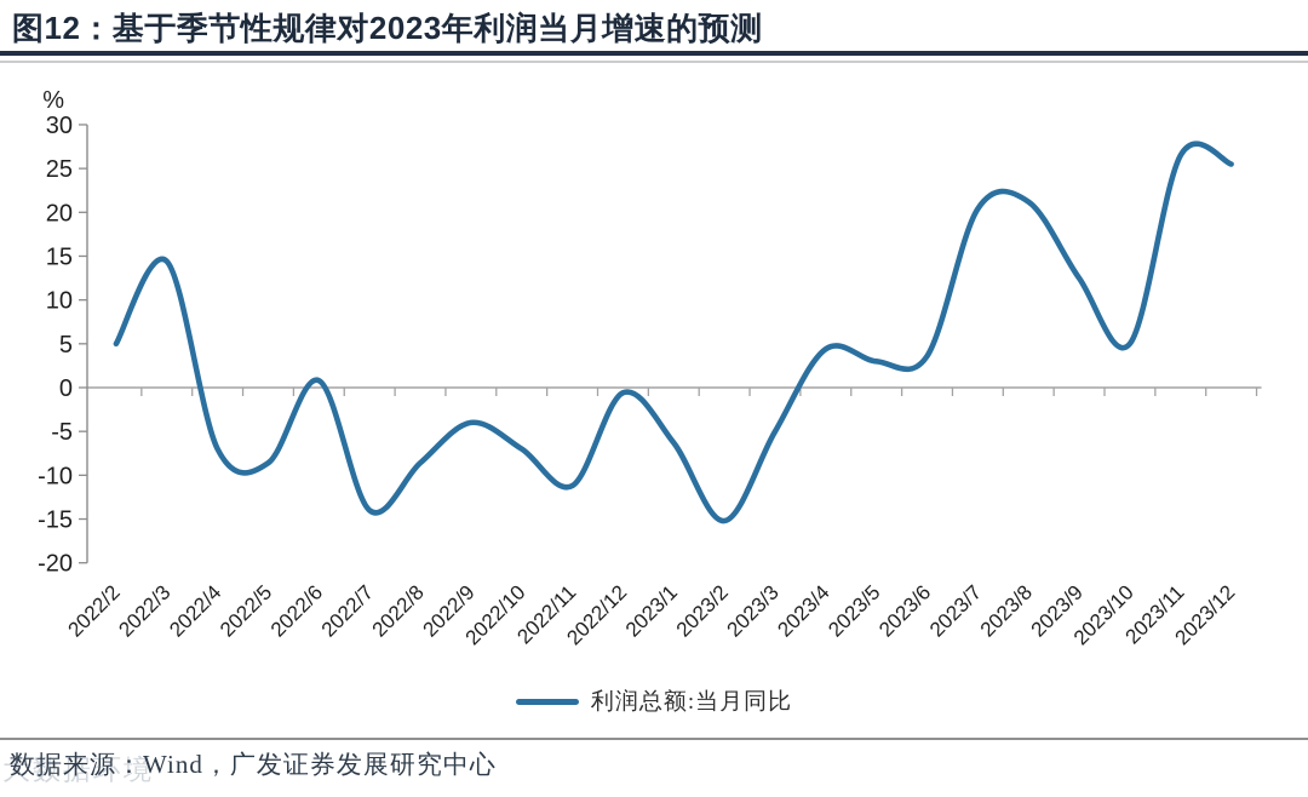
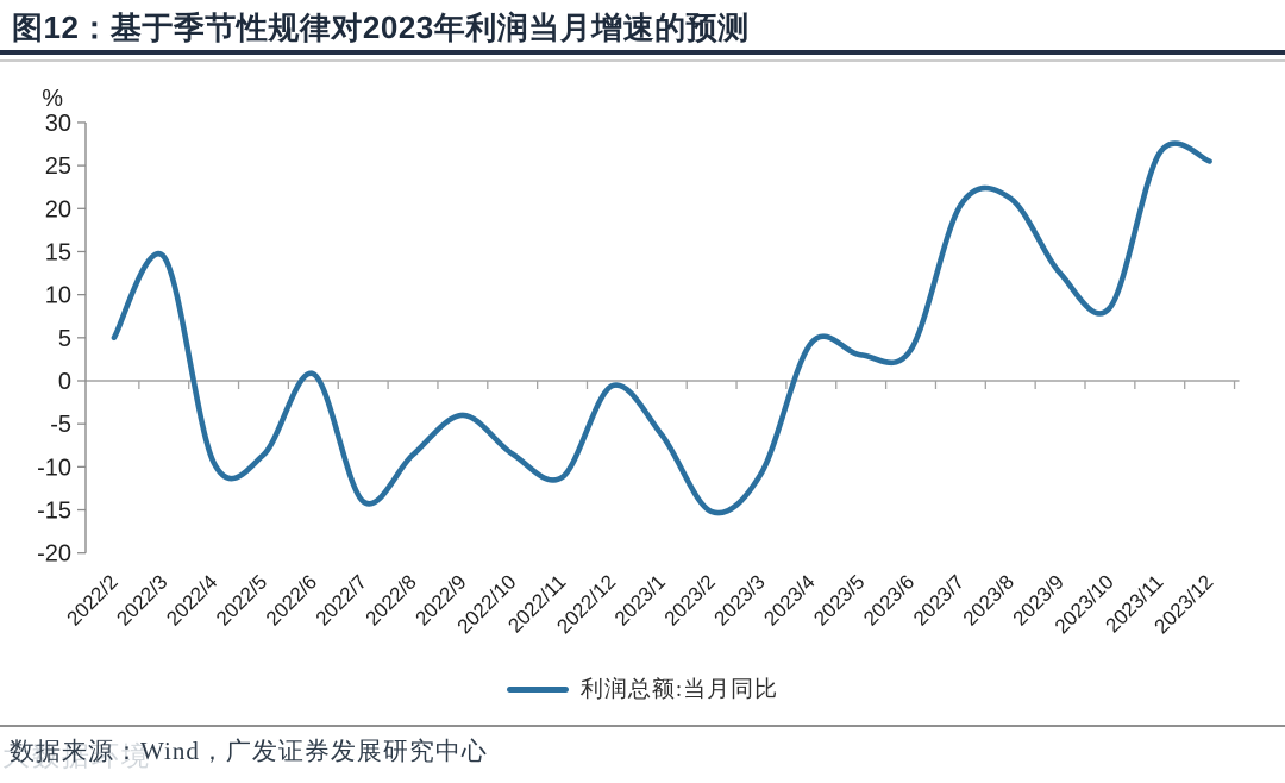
2022/4: -7 -> -10
2022/10: -7 -> -8
2023/3: -5 -> -11
2023/10: 5 -> 8
